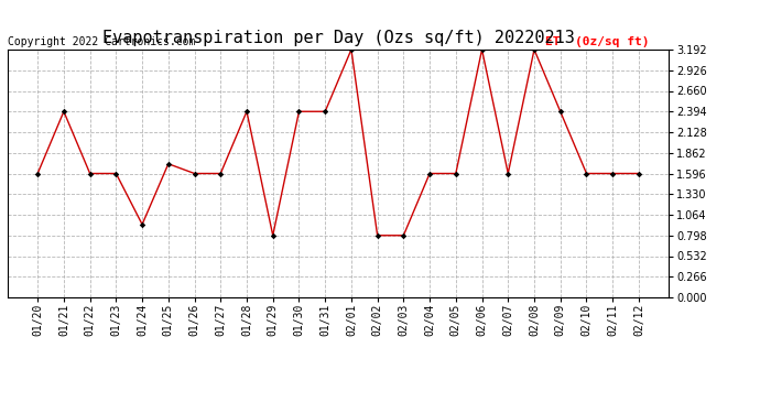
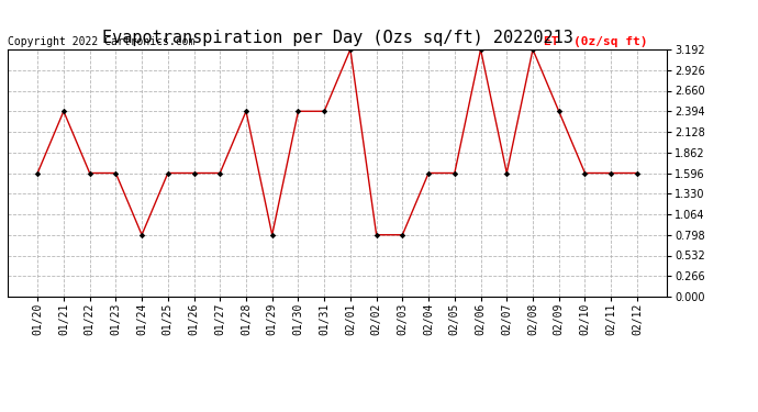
01/24: 0.94 -> 0.80
01/25: 1.72 -> 1.60
